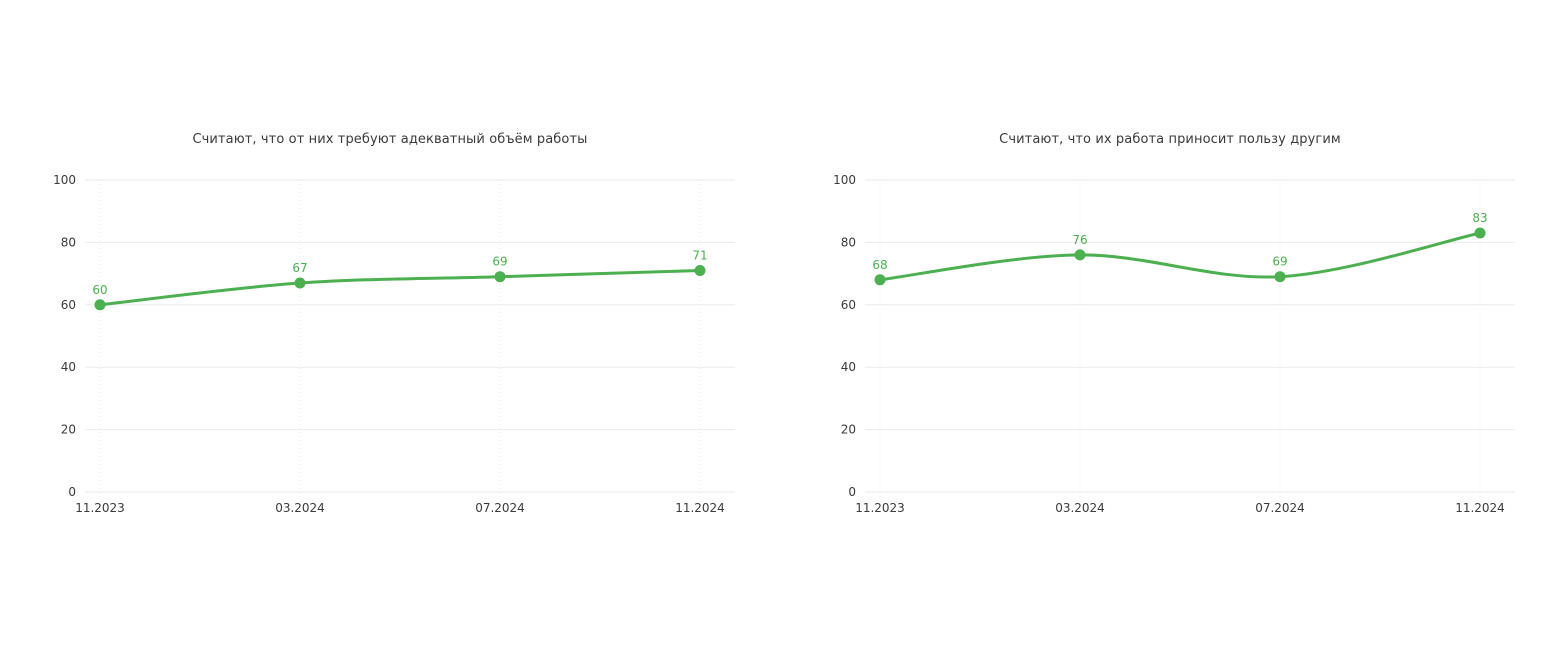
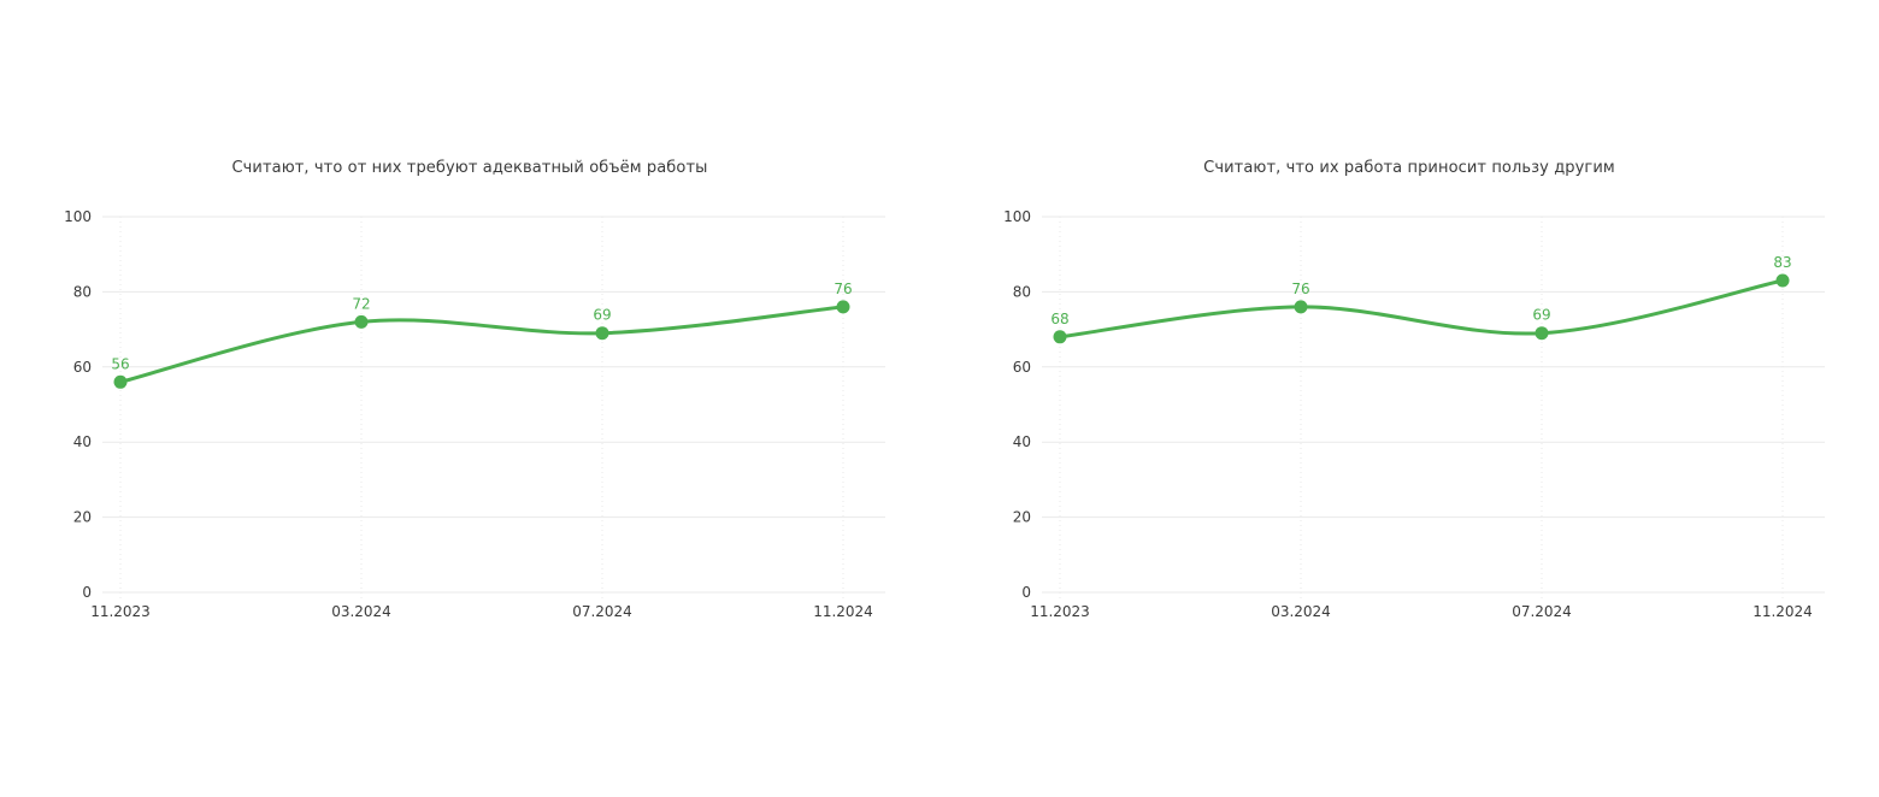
Считают, что от них требуют адекватный объём работы/11.2023: 60 -> 56
Считают, что от них требуют адекватный объём работы/03.2024: 67 -> 72
Считают, что от них требуют адекватный объём работы/11.2024: 71 -> 76
